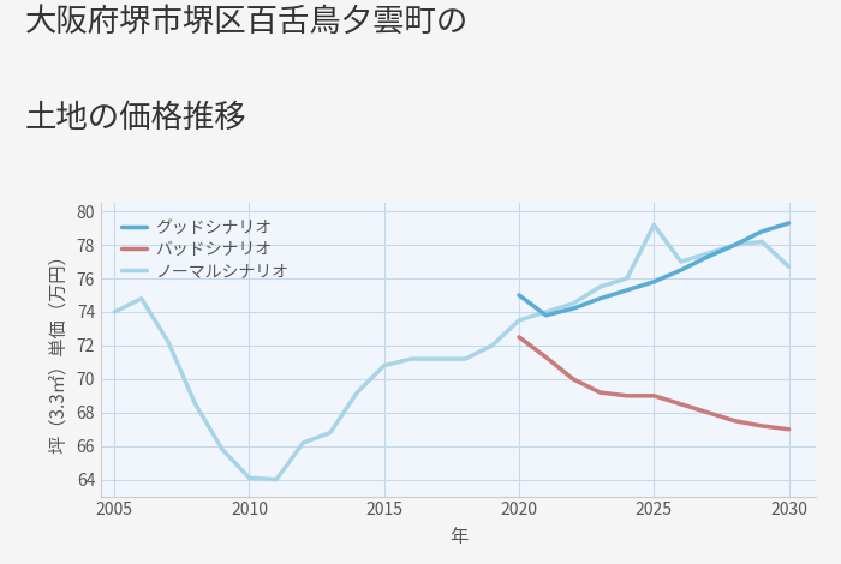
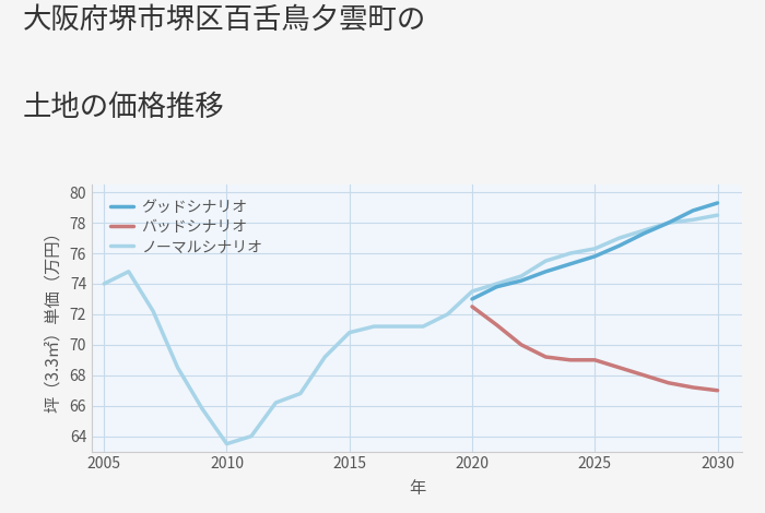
ノーマルシナリオ/2010: 64.1 -> 63.5
グッドシナリオ/2020: 75.0 -> 73.0
ノーマルシナリオ/2025: 79.2 -> 76.3
ノーマルシナリオ/2030: 76.7 -> 78.5
